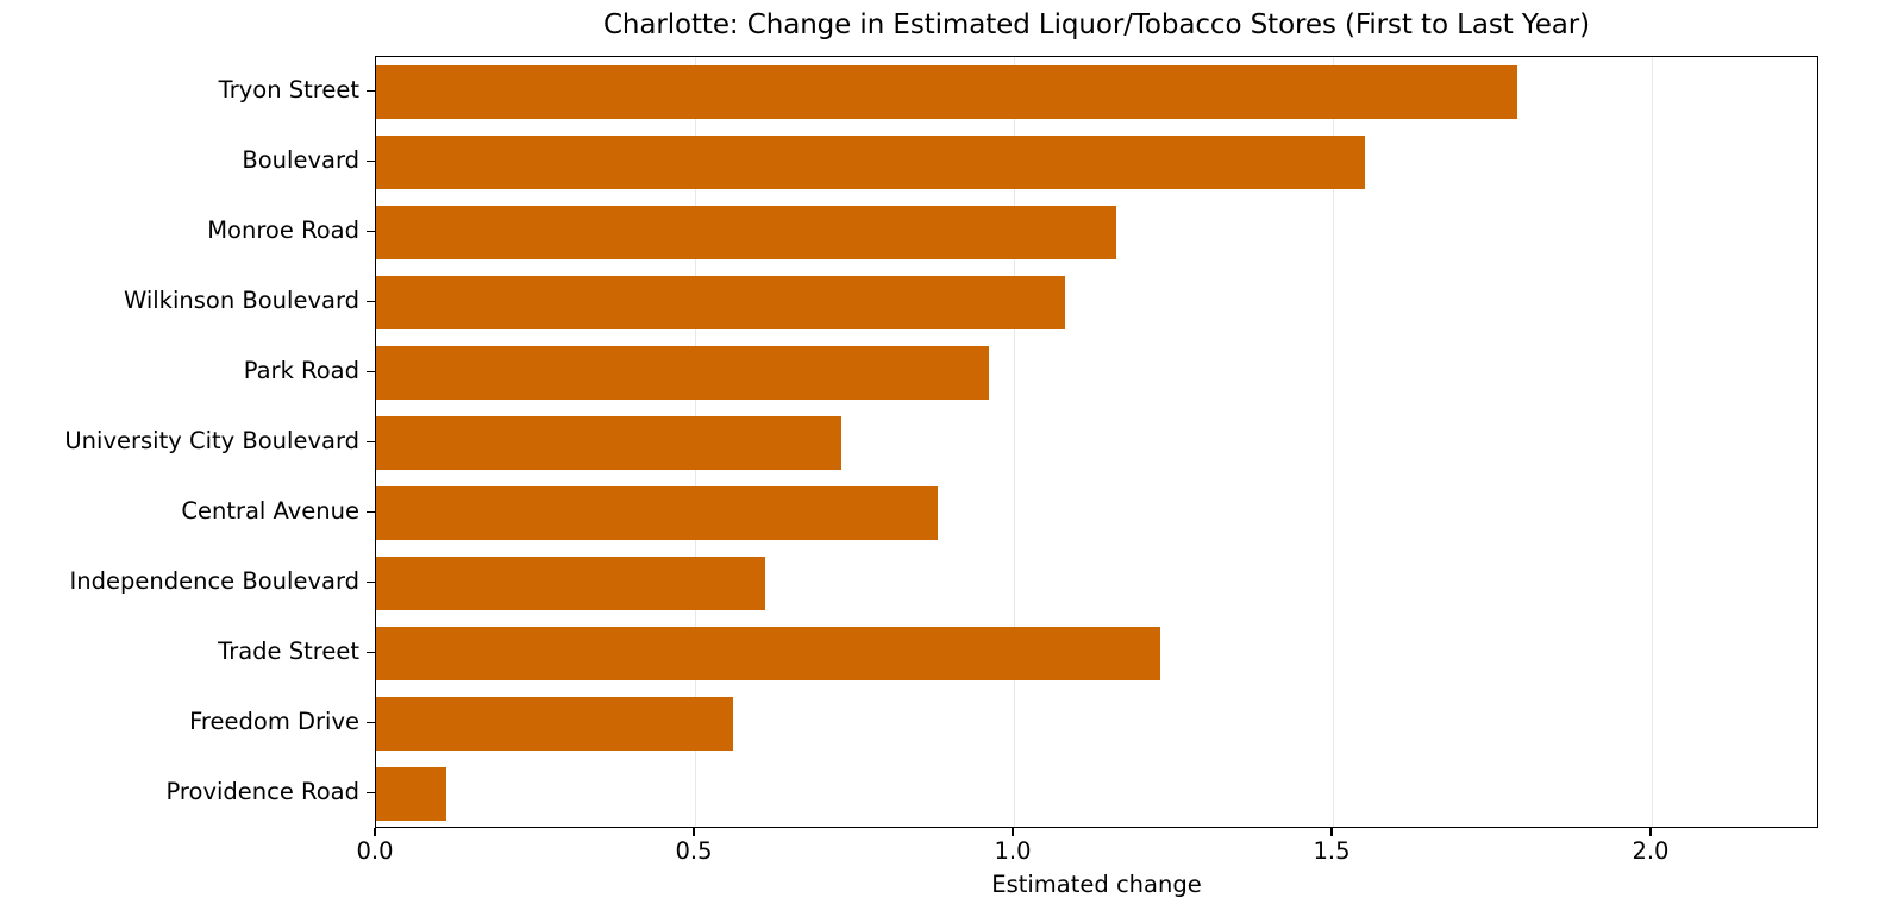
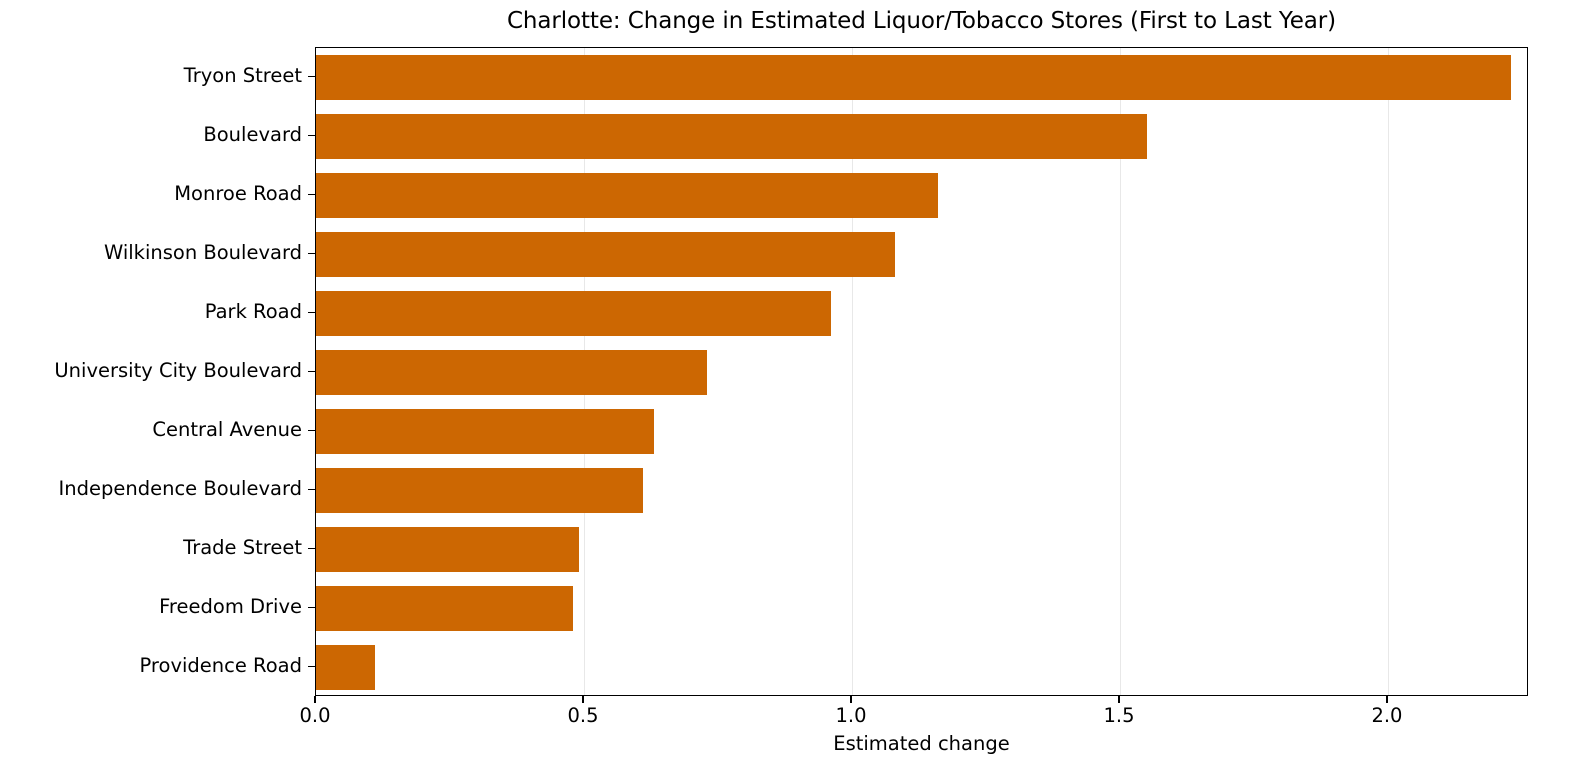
Tryon Street: 1.79 -> 2.23
Central Avenue: 0.88 -> 0.63
Trade Street: 1.23 -> 0.49
Freedom Drive: 0.56 -> 0.48
